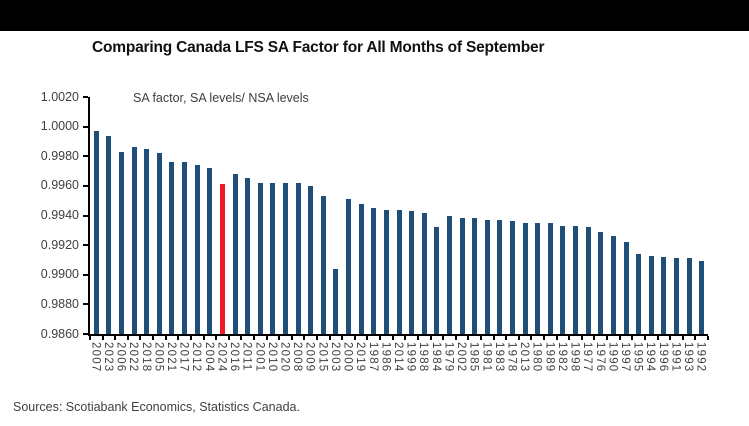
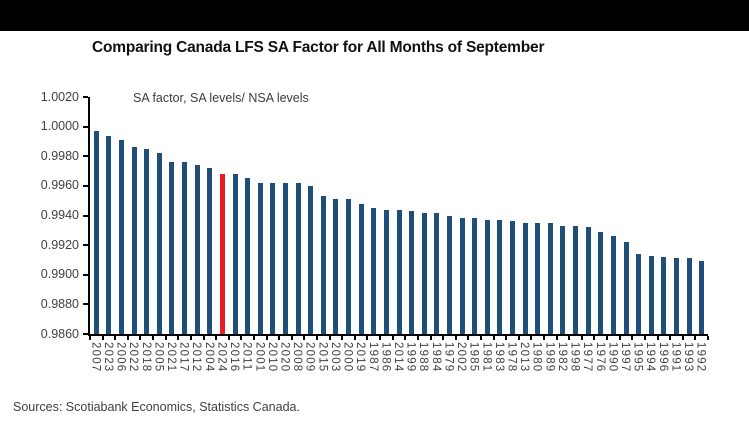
2006: 0.9983 -> 0.9991
2024: 0.9961 -> 0.9968
2003: 0.9904 -> 0.9951
1984: 0.9932 -> 0.9942
